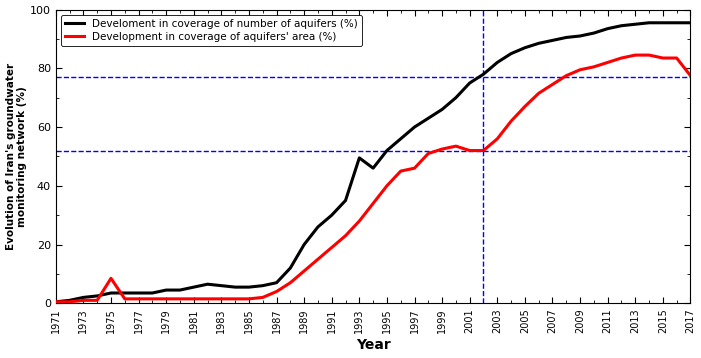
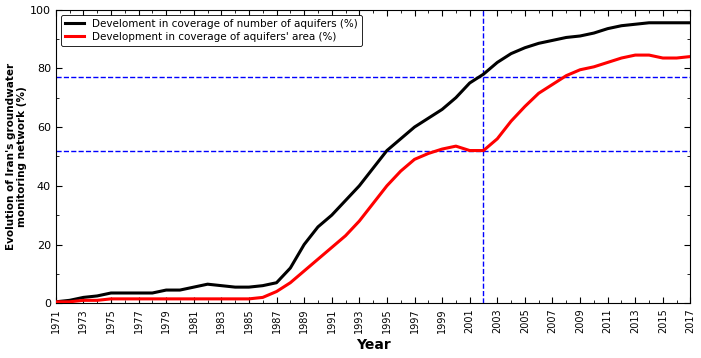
Development in coverage of aquifers' area (%)/1975: 8.5 -> 1.5
Develoment in coverage of number of aquifers (%)/1993: 49.5 -> 40.0
Development in coverage of aquifers' area (%)/1997: 46.0 -> 49.0
Development in coverage of aquifers' area (%)/2017: 77.5 -> 84.0
